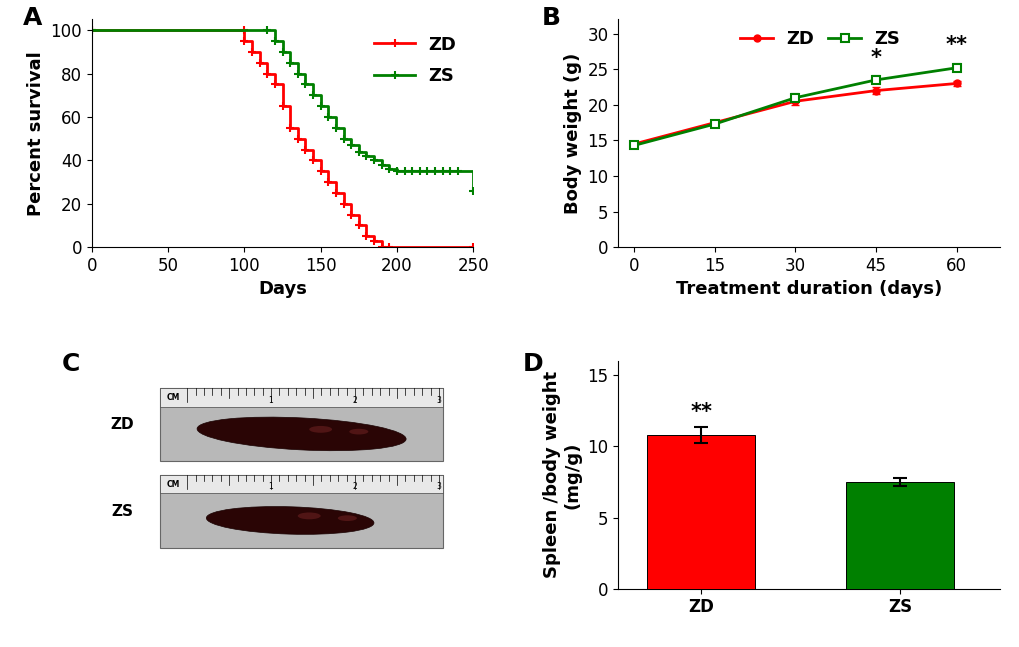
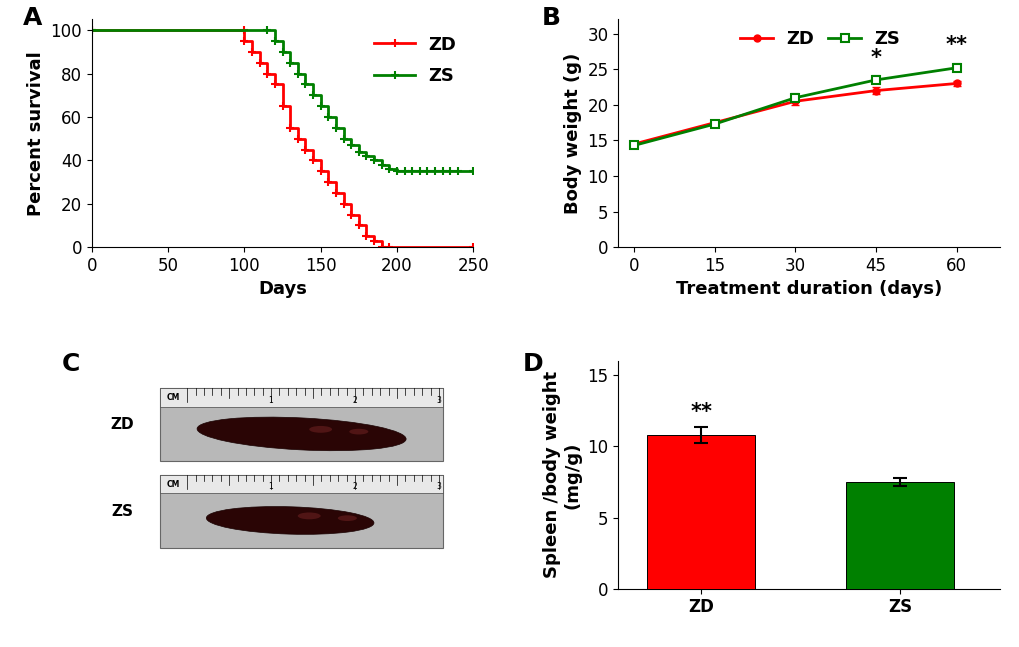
ZS/250: 26 -> 35
